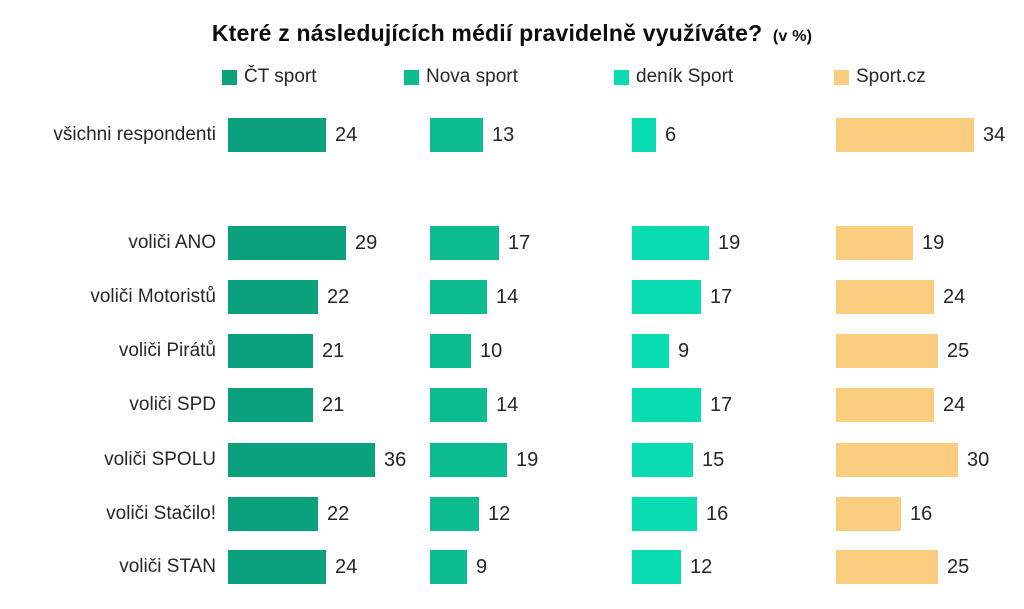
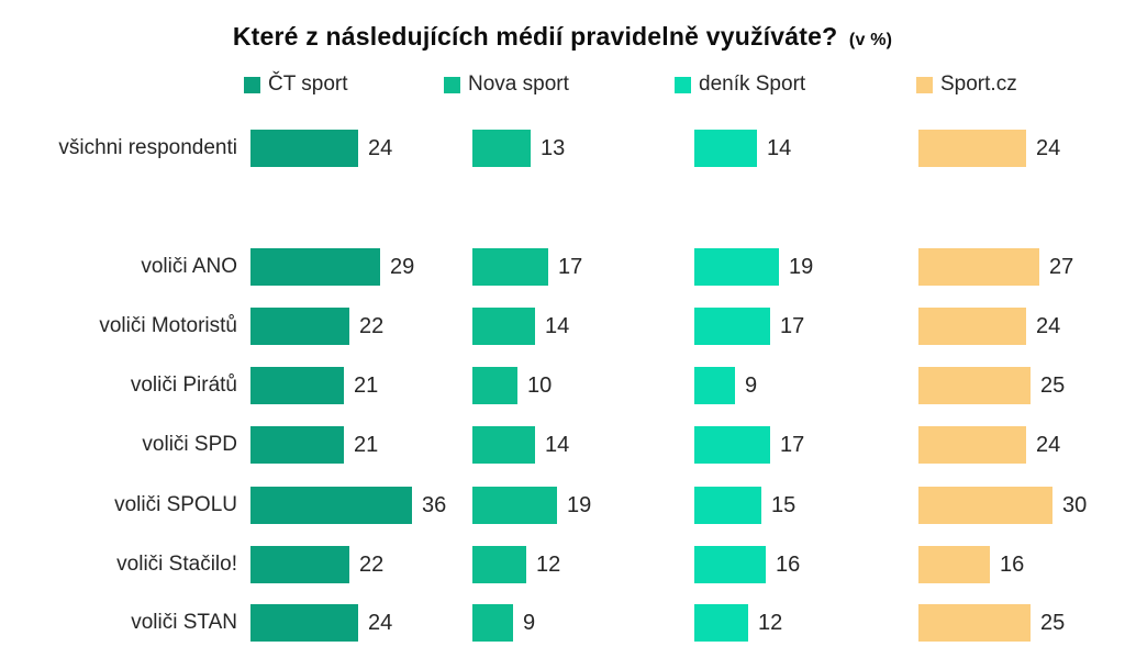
deník Sport/všichni respondenti: 6 -> 14
Sport.cz/všichni respondenti: 34 -> 24
Sport.cz/voliči ANO: 19 -> 27
